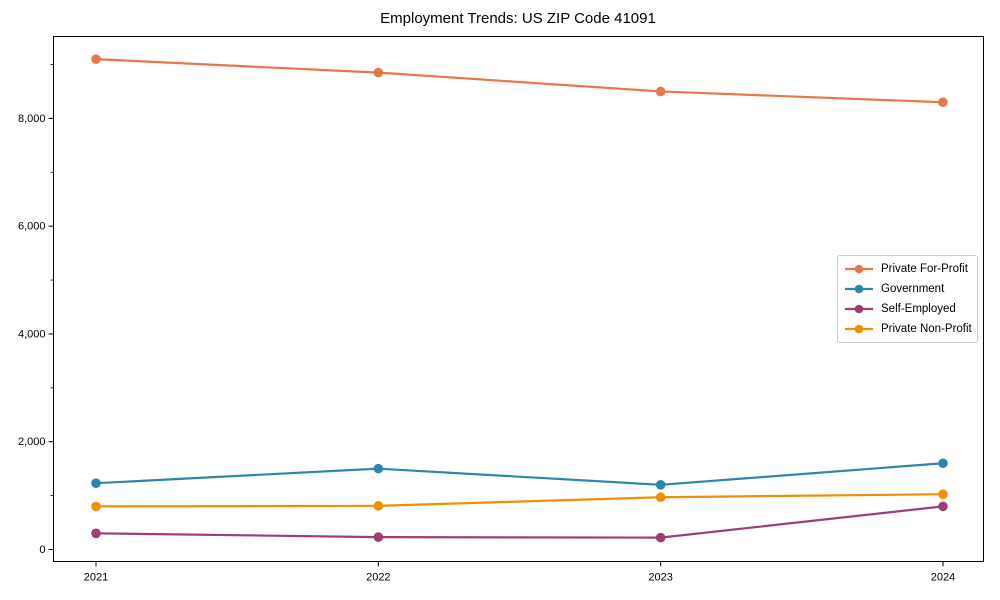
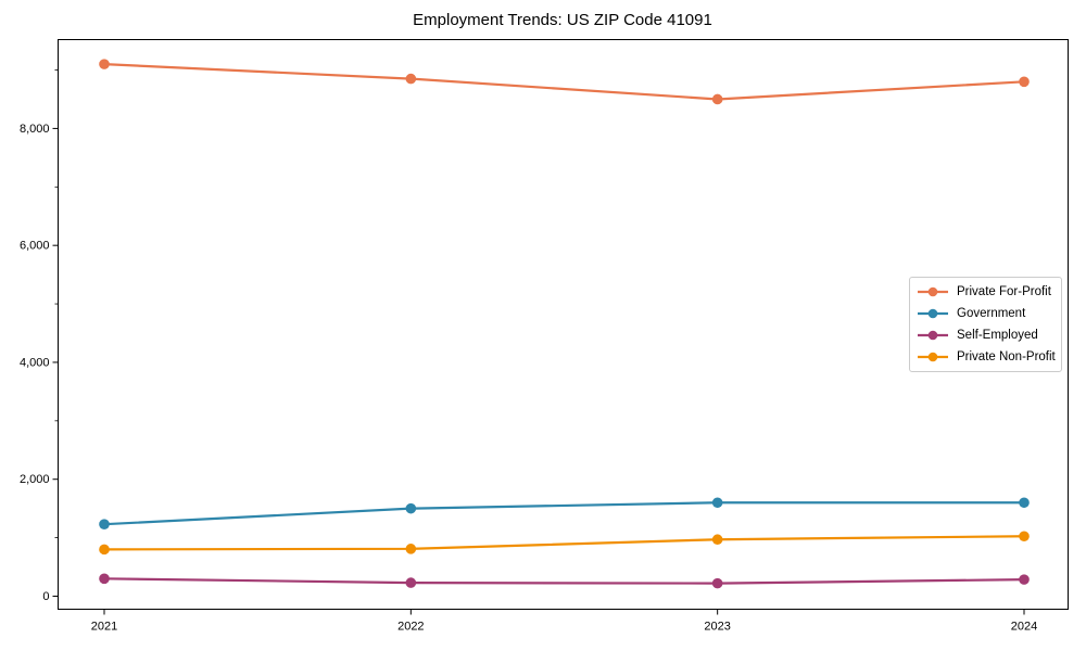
Government/2023: 1200 -> 1600
Private For-Profit/2024: 8300 -> 8800
Self-Employed/2024: 800 -> 300
